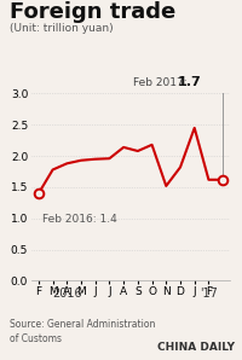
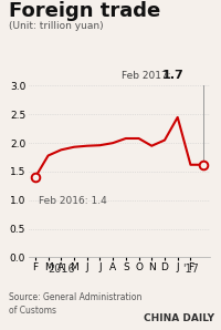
A: 2.14 -> 2.00
O: 2.18 -> 2.08
N: 1.52 -> 1.95
D: 1.82 -> 2.05
